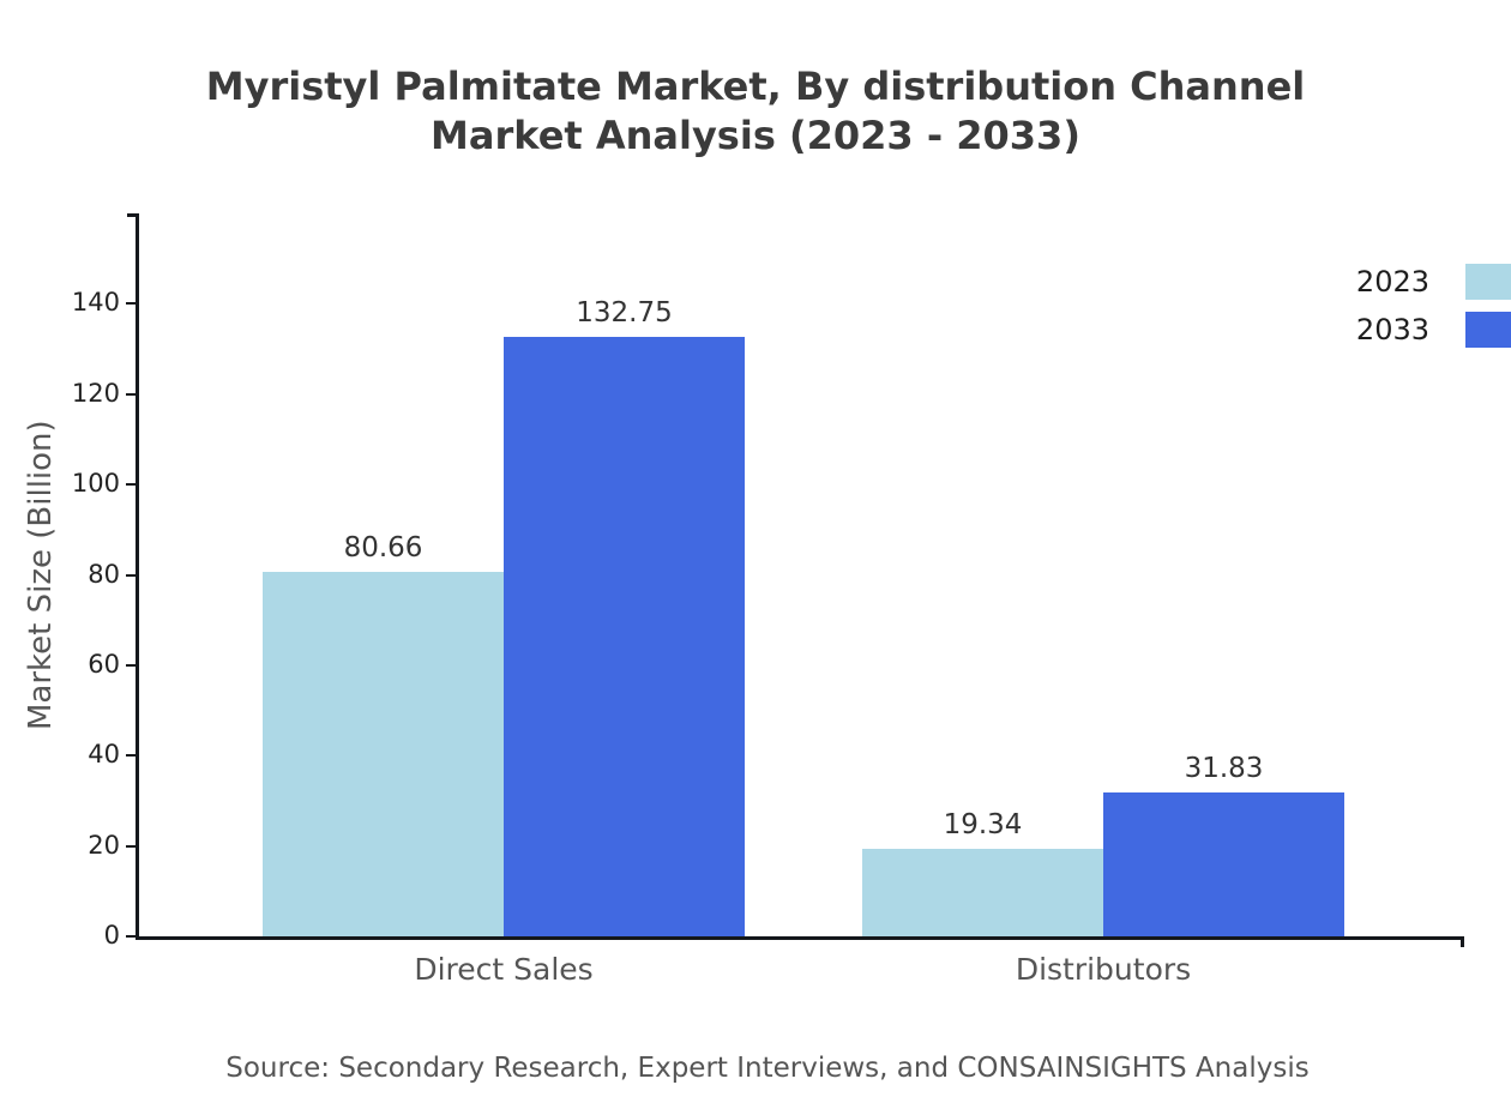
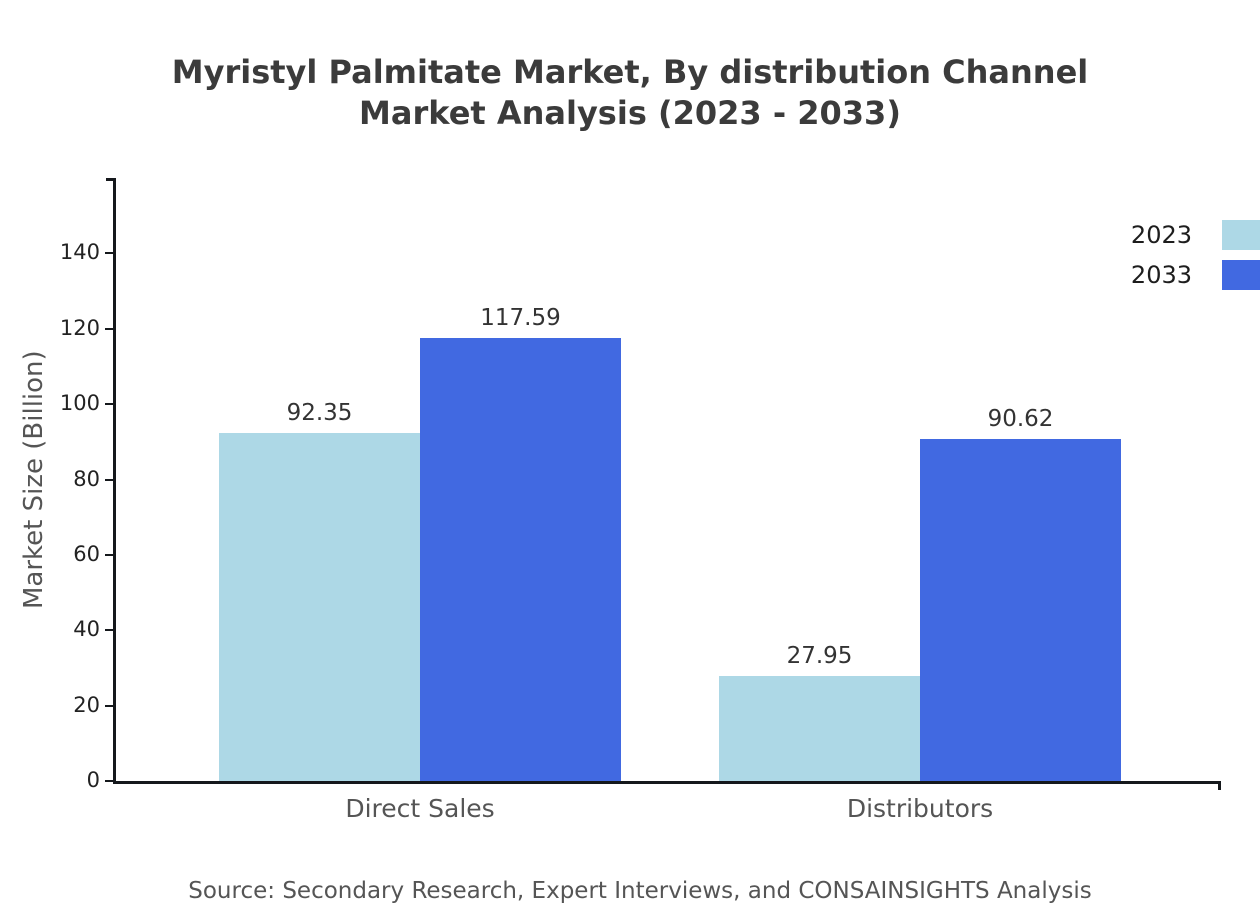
2023/Direct Sales: 80.66 -> 92.35
2033/Direct Sales: 132.75 -> 117.59
2023/Distributors: 19.34 -> 27.95
2033/Distributors: 31.83 -> 90.62
